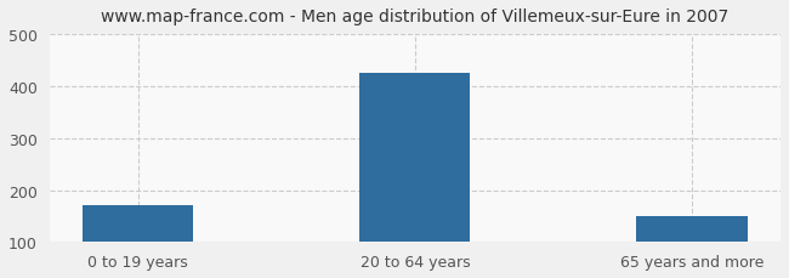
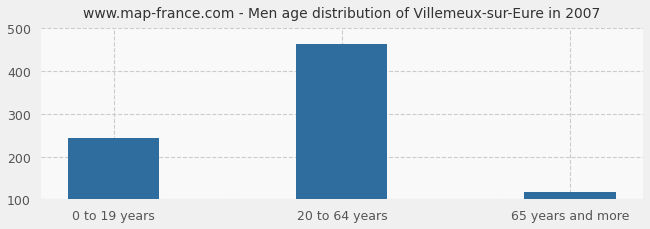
0 to 19 years: 170 -> 243
20 to 64 years: 425 -> 463
65 years and more: 150 -> 118
